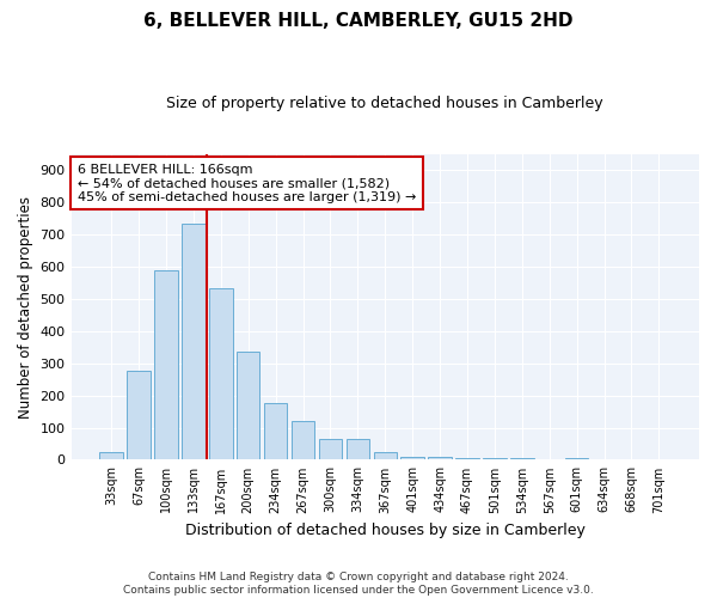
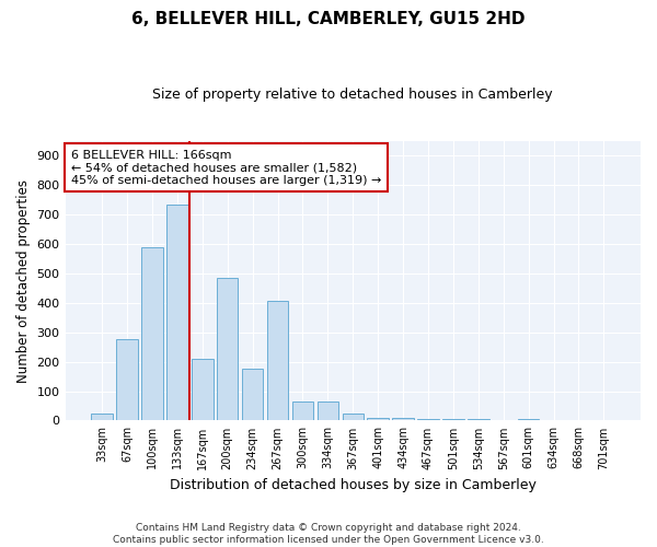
167sqm: 535 -> 210
200sqm: 335 -> 485
267sqm: 120 -> 405
